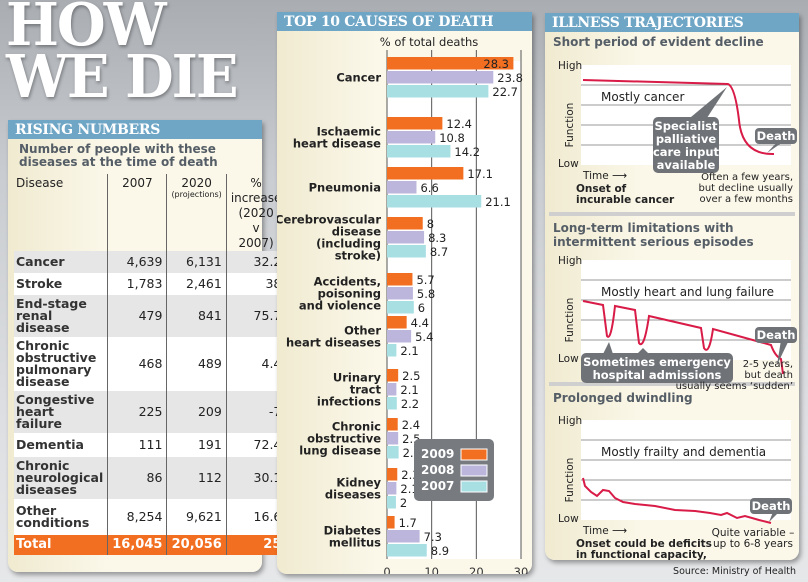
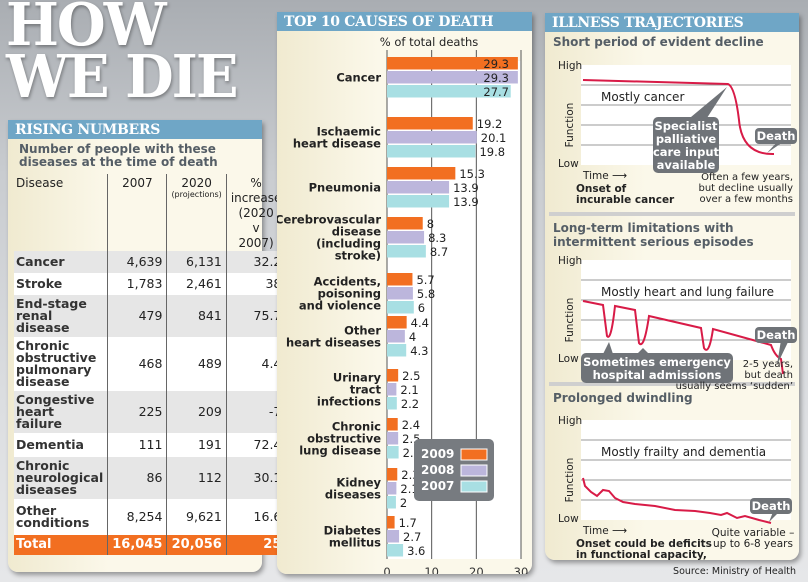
2009/Cancer: 28.3 -> 29.3
2008/Cancer: 23.8 -> 29.3
2007/Cancer: 22.7 -> 27.7
2009/Ischaemic heart disease: 12.4 -> 19.2
2008/Ischaemic heart disease: 10.8 -> 20.1
2007/Ischaemic heart disease: 14.2 -> 19.8
2009/Pneumonia: 17.1 -> 15.3
2008/Pneumonia: 6.6 -> 13.9
2007/Pneumonia: 21.1 -> 13.9
2008/Other heart diseases: 5.4 -> 4
2007/Other heart diseases: 2.1 -> 4.3
2008/Diabetes mellitus: 7.3 -> 2.7
2007/Diabetes mellitus: 8.9 -> 3.6
